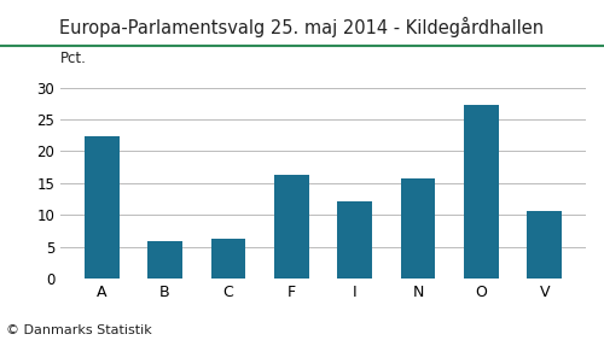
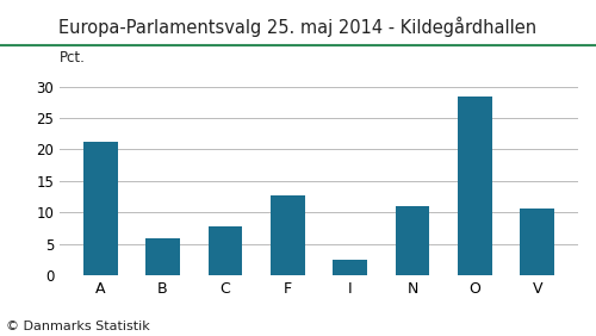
A: 22.4 -> 21.2
C: 6.2 -> 7.8
F: 16.4 -> 12.7
I: 12.2 -> 2.5
N: 15.8 -> 11.1
O: 27.2 -> 28.5
